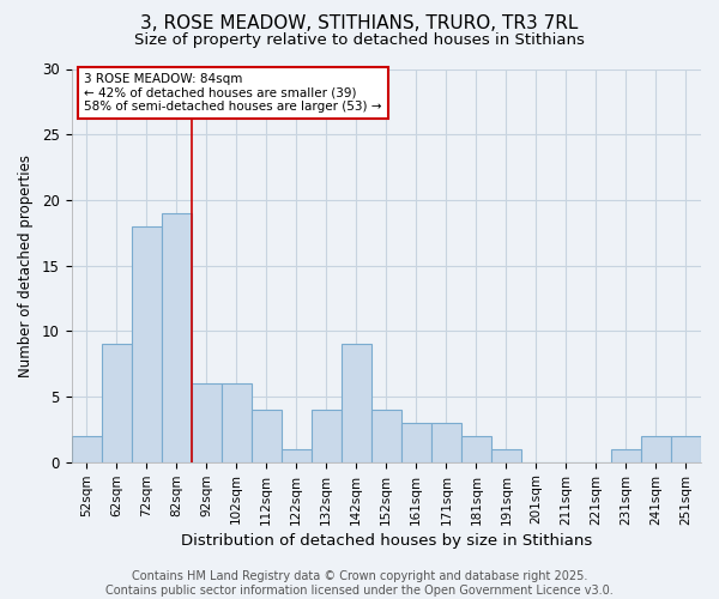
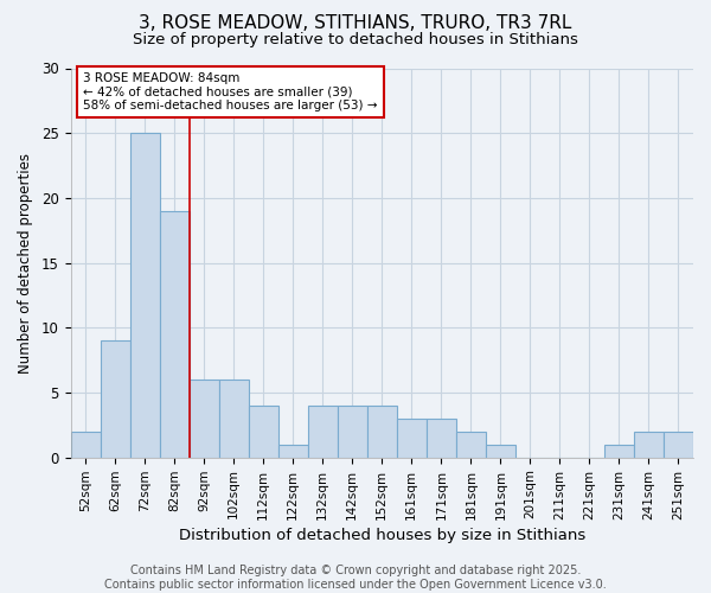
72sqm: 18 -> 25
142sqm: 9 -> 4
